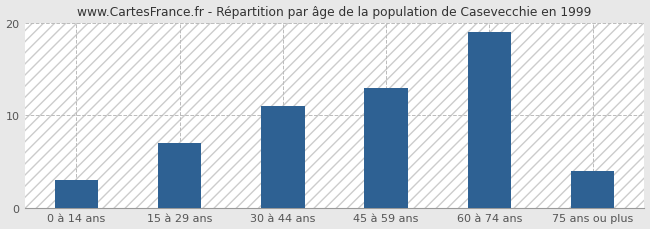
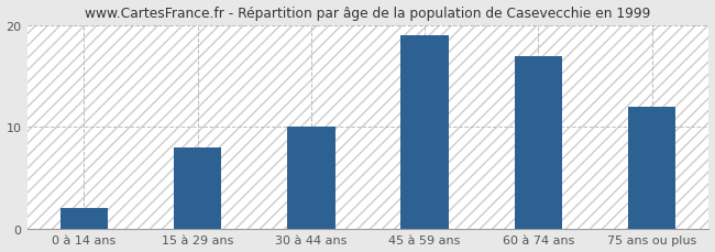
0 à 14 ans: 3 -> 2
15 à 29 ans: 7 -> 8
30 à 44 ans: 11 -> 10
45 à 59 ans: 13 -> 19
60 à 74 ans: 19 -> 17
75 ans ou plus: 4 -> 12
